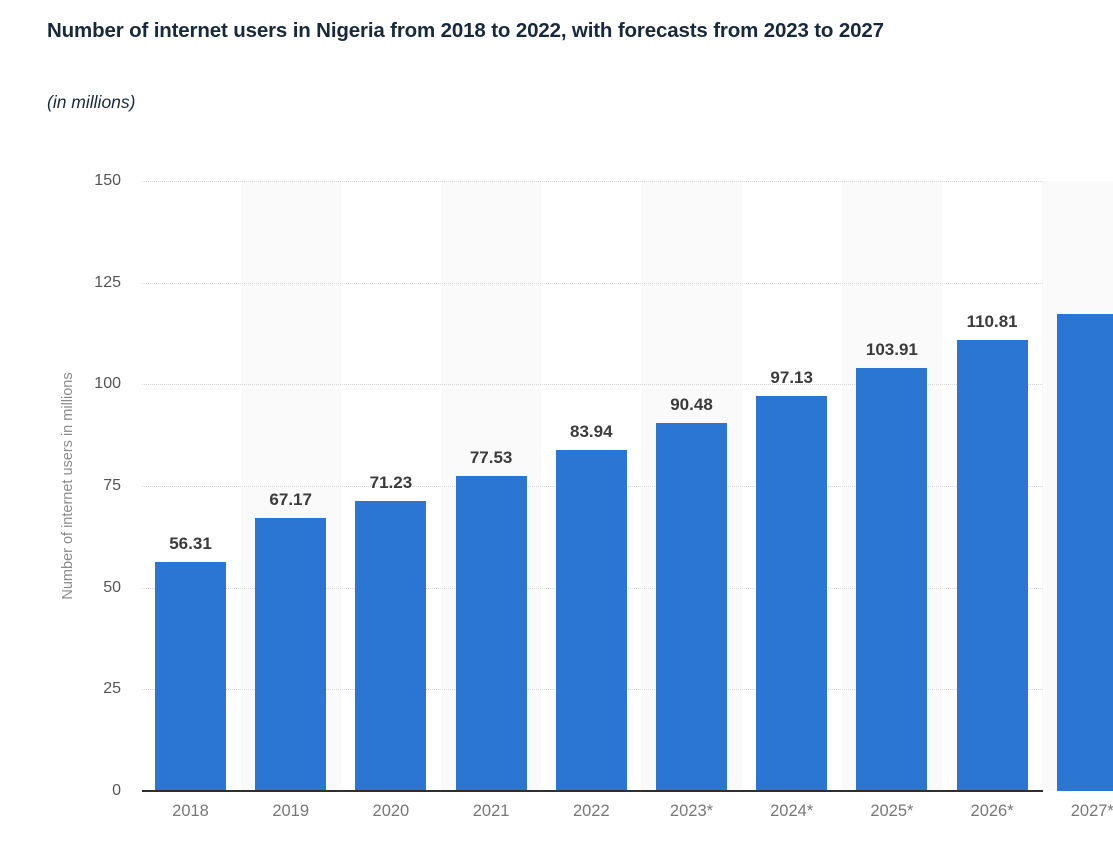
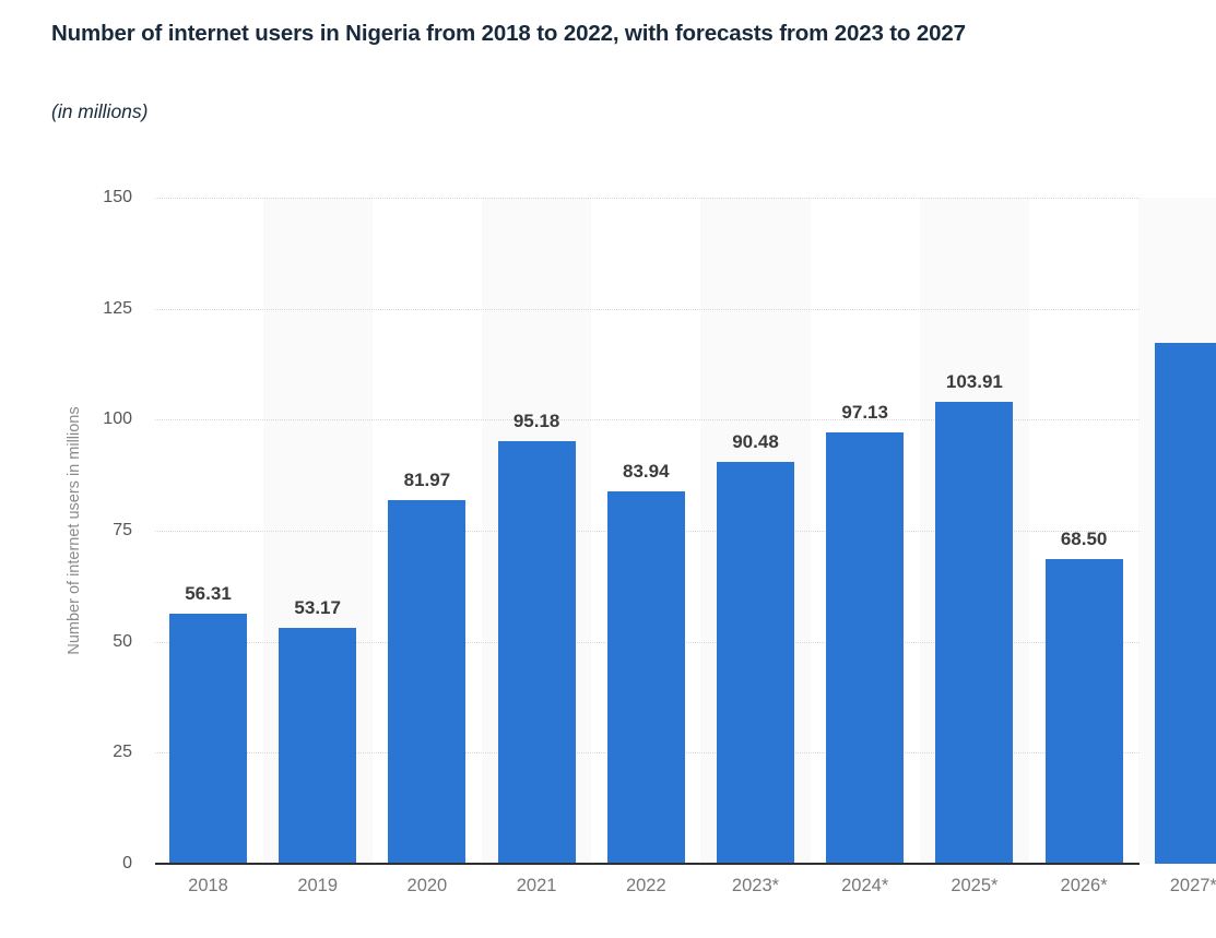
2019: 67.17 -> 53.17
2020: 71.23 -> 81.97
2021: 77.53 -> 95.18
2026*: 110.81 -> 68.50
